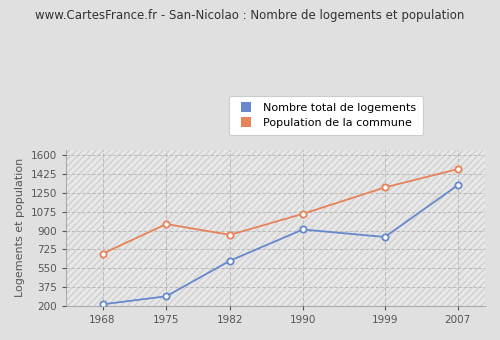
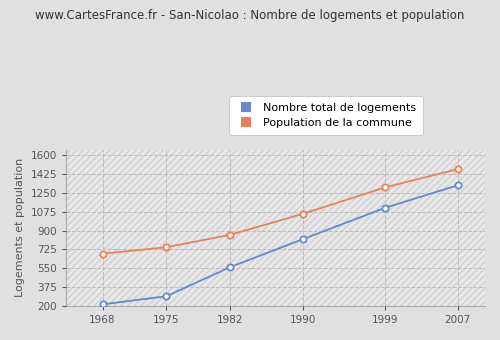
Population de la commune/1975: 960 -> 740
Nombre total de logements/1982: 620 -> 560
Nombre total de logements/1990: 910 -> 820
Nombre total de logements/1999: 840 -> 1110
